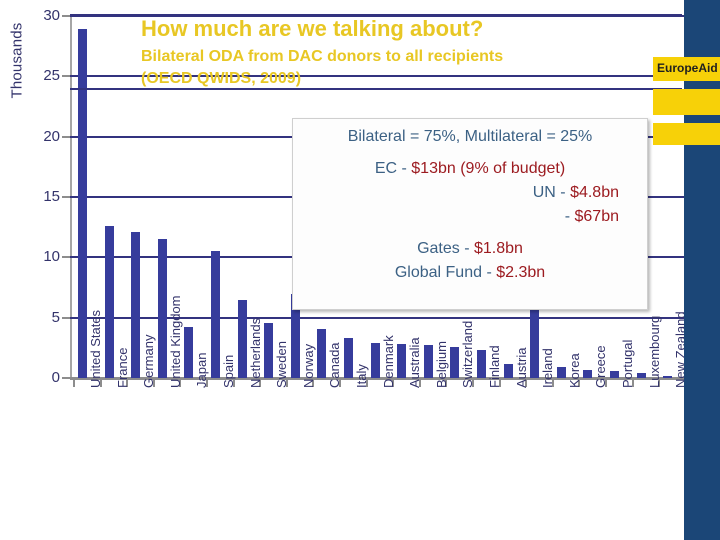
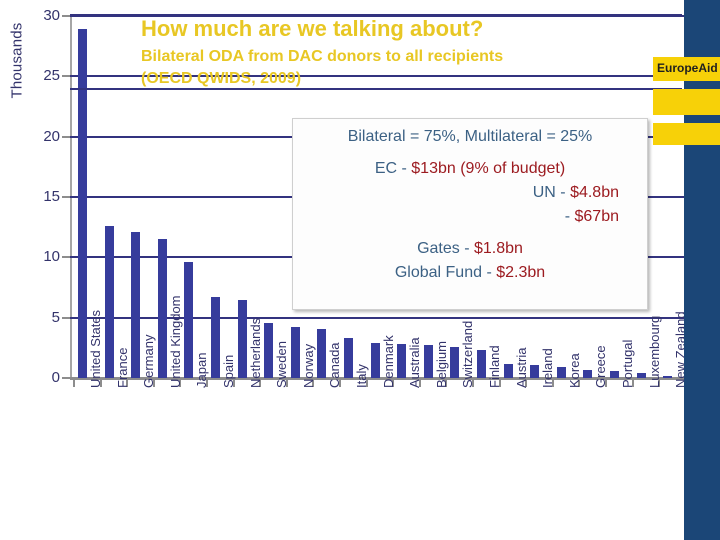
Japan: 4.2 -> 9.6
Spain: 10.5 -> 6.7
Norway: 7.0 -> 4.2
Ireland: 12.9 -> 1.1
